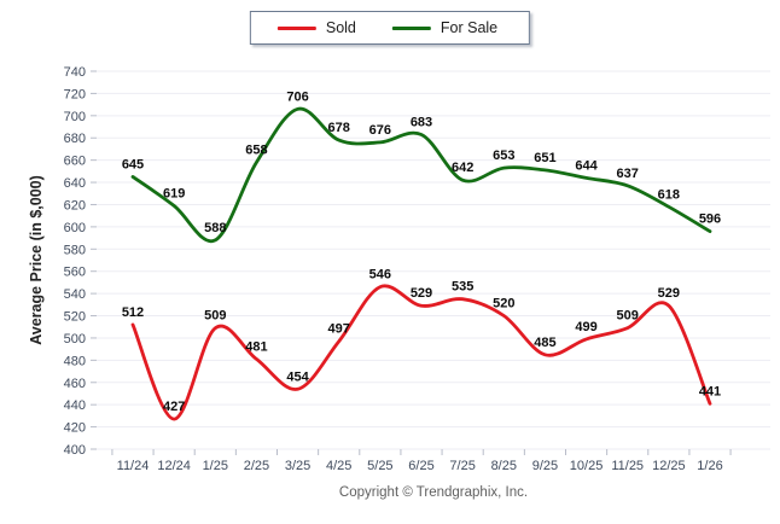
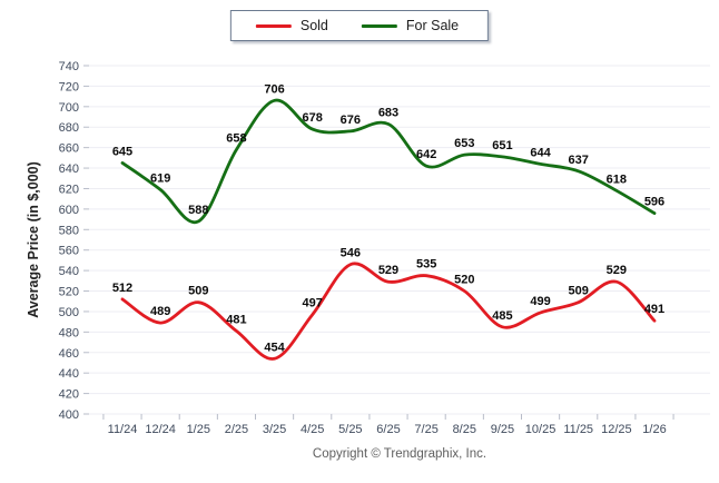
Sold/12/24: 427 -> 489
Sold/1/26: 441 -> 491
